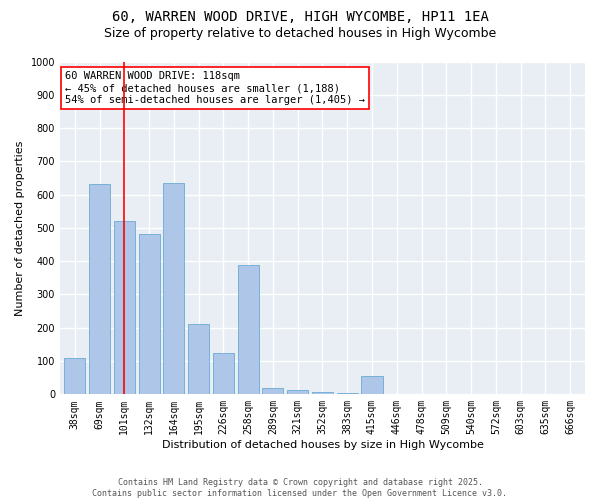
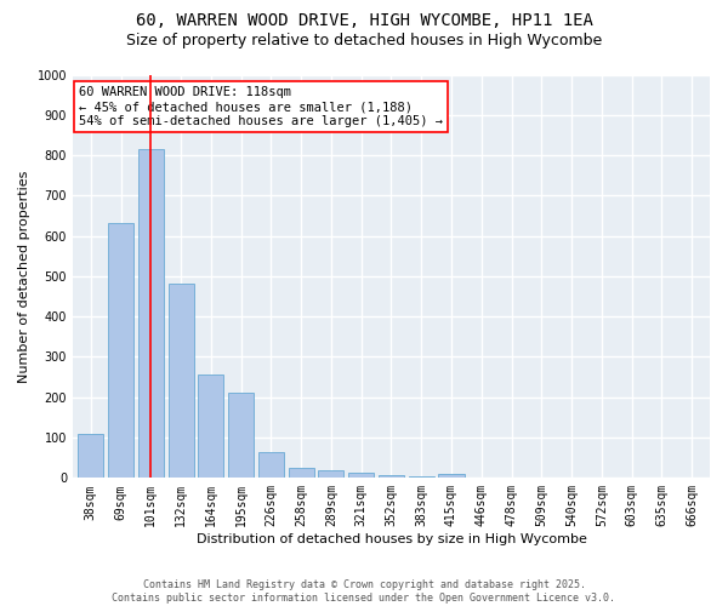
101sqm: 520 -> 815
164sqm: 635 -> 255
226sqm: 125 -> 65
258sqm: 390 -> 25
415sqm: 55 -> 10
